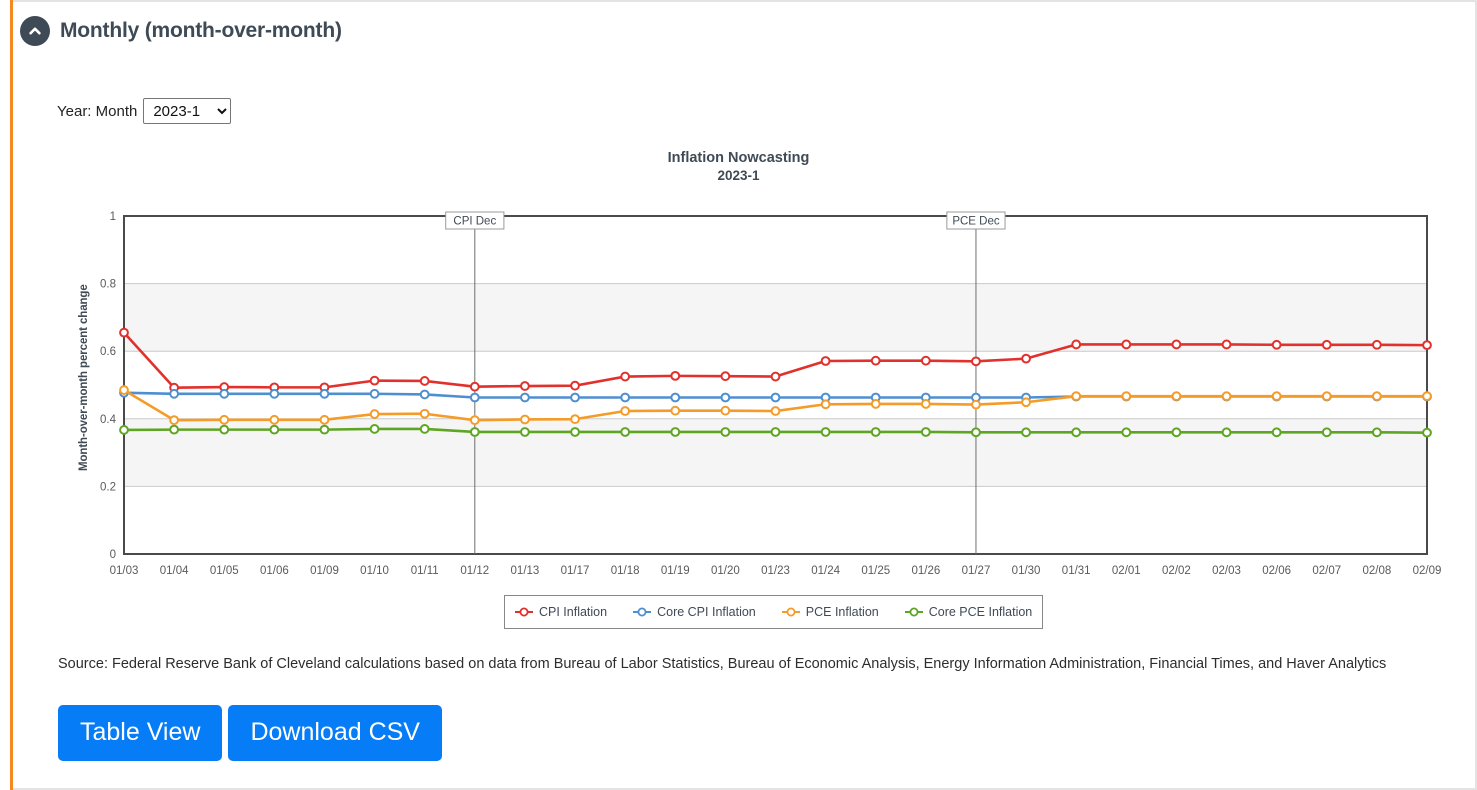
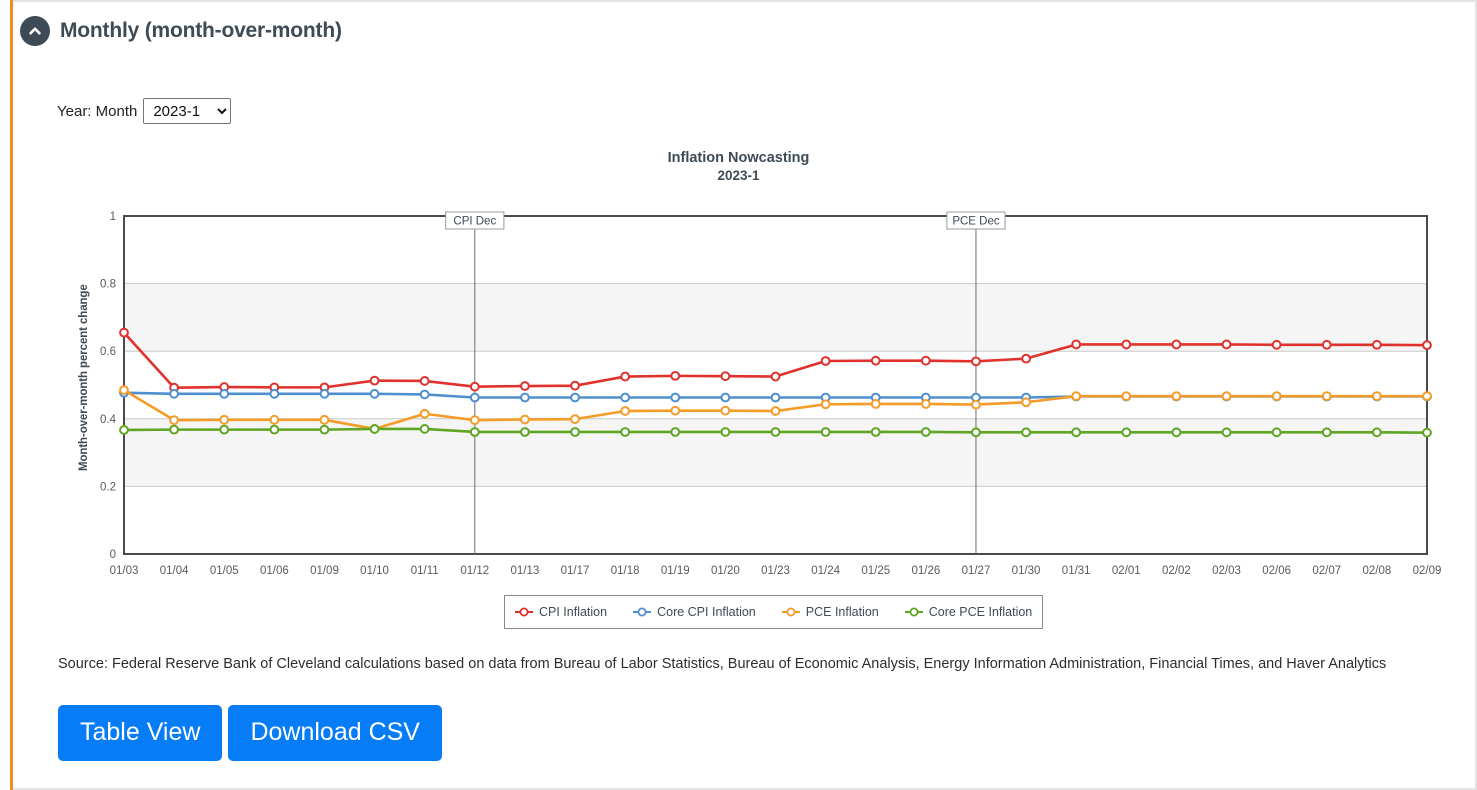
PCE Inflation/01/10: 0.41 -> 0.37
